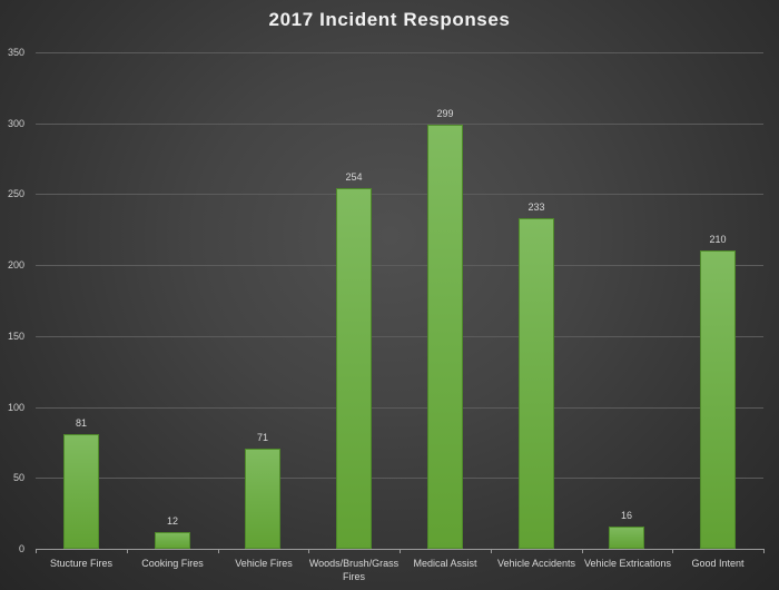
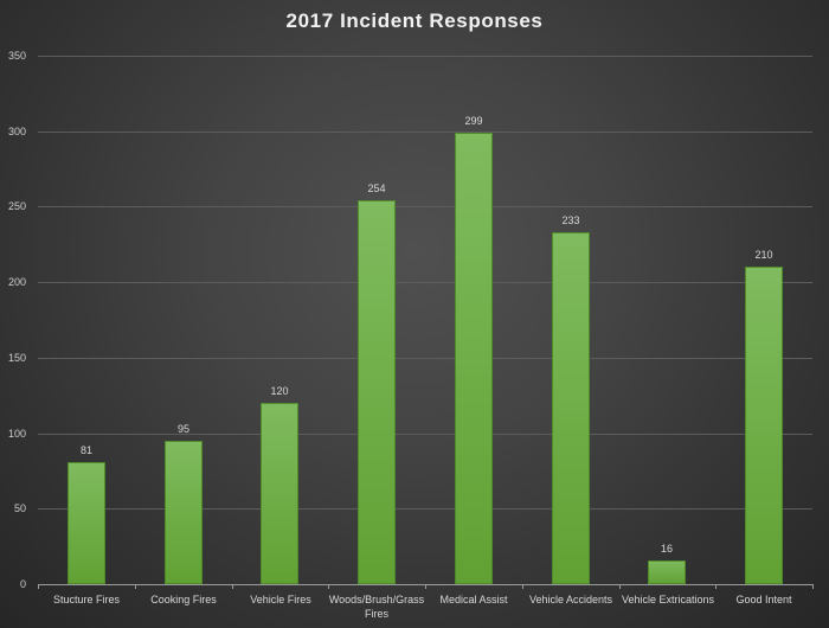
Cooking Fires: 12 -> 95
Vehicle Fires: 71 -> 120
